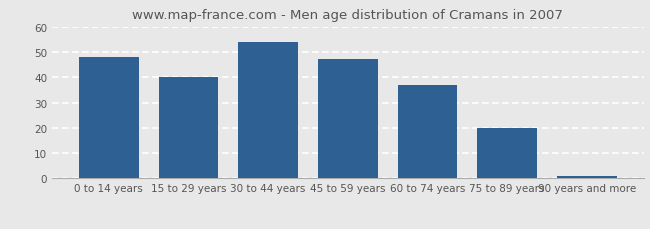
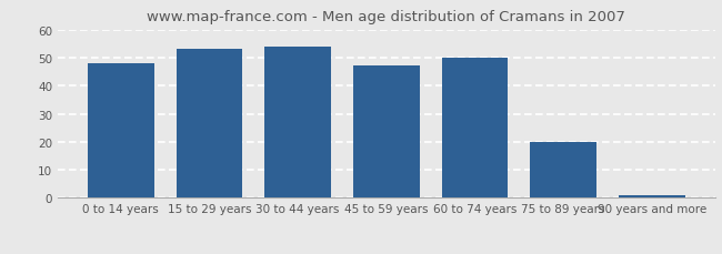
15 to 29 years: 40 -> 53
60 to 74 years: 37 -> 50
